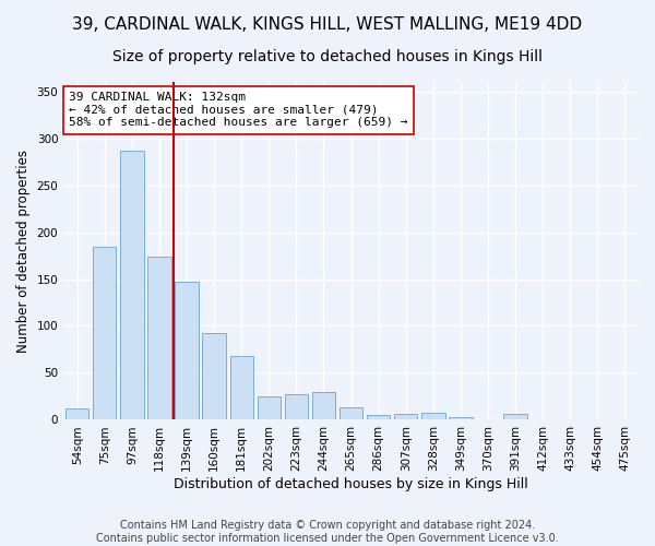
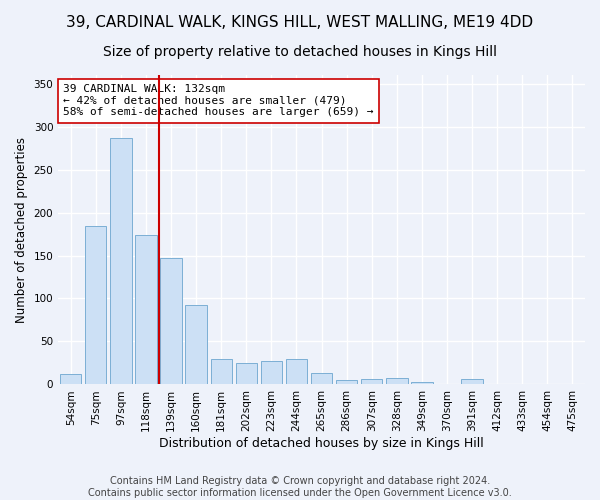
181sqm: 68 -> 30
